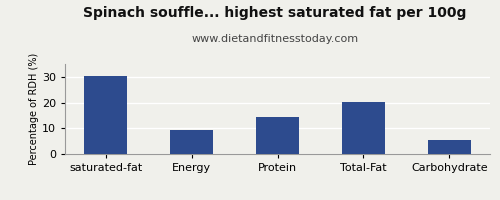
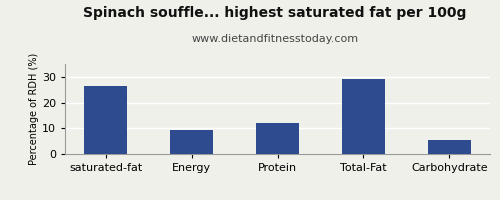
saturated-fat: 30.4 -> 26.5
Protein: 14.5 -> 12.0
Total-Fat: 20.3 -> 29.0
